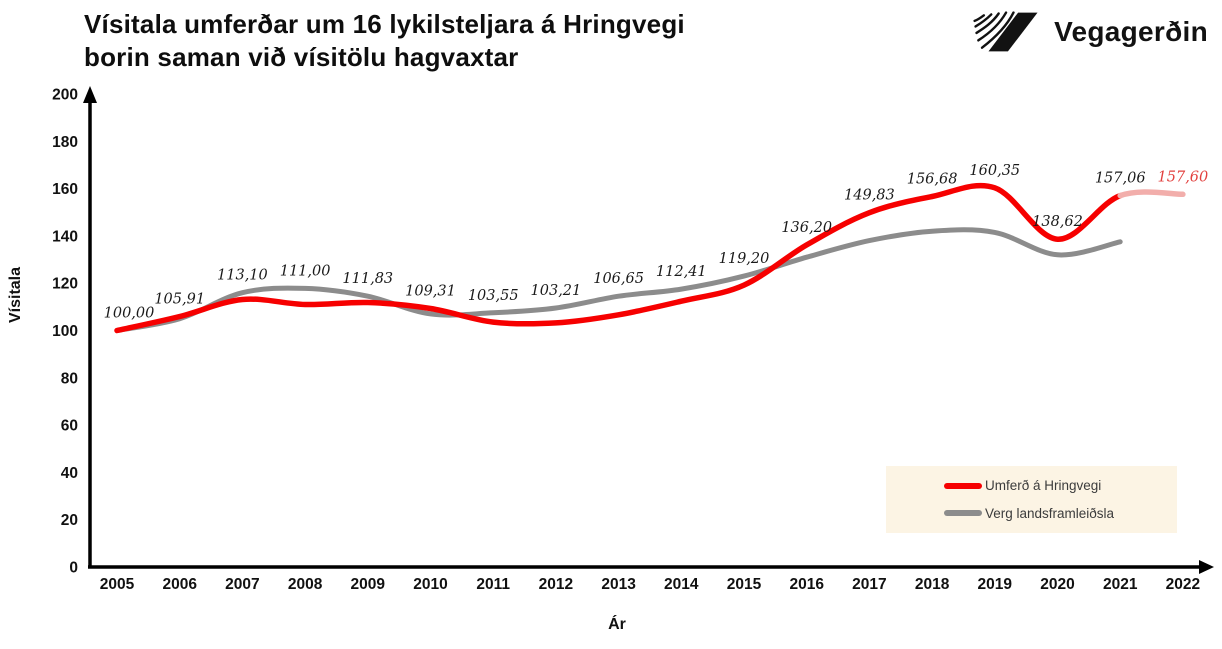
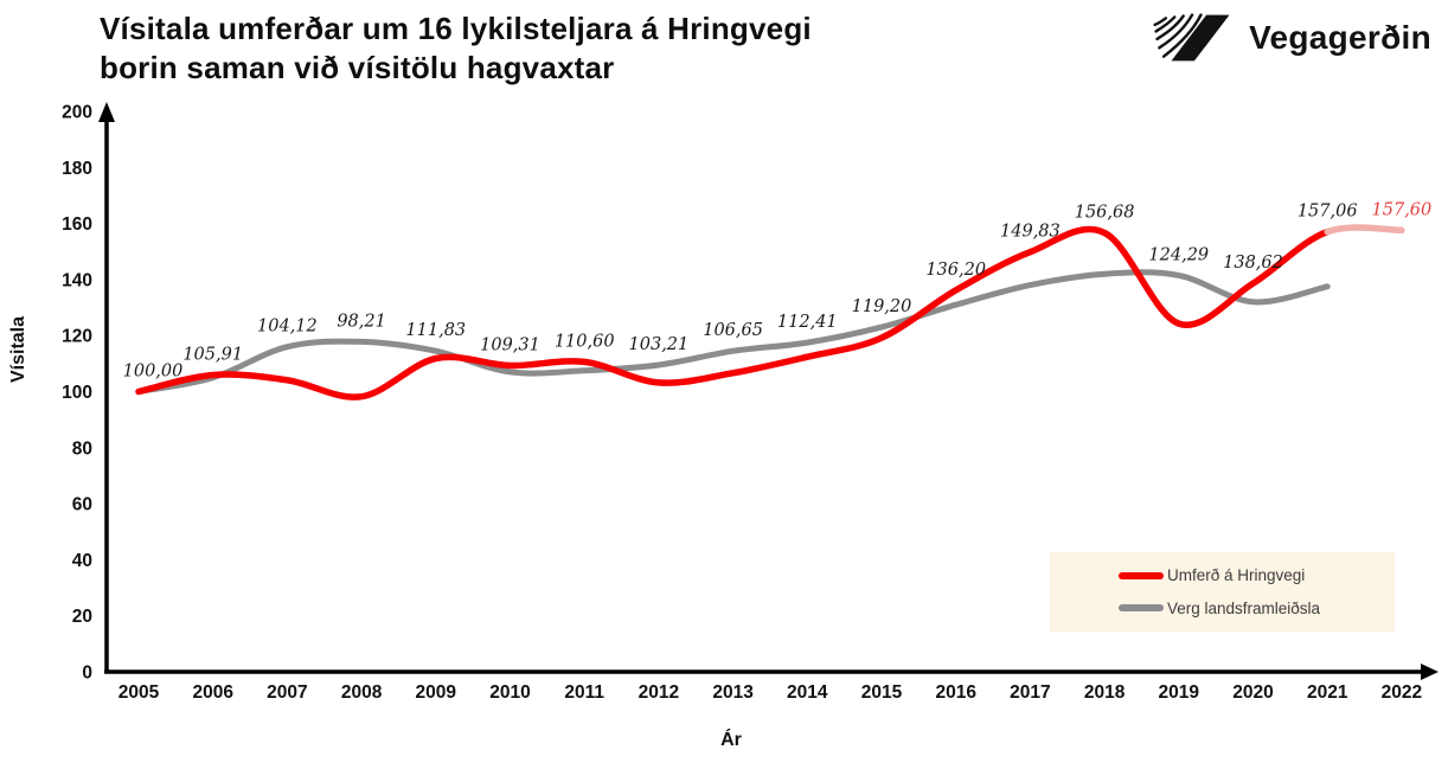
Umferð á Hringvegi/2007: 113,10 -> 104,12
Umferð á Hringvegi/2008: 111,00 -> 98,21
Umferð á Hringvegi/2011: 103,55 -> 110,60
Umferð á Hringvegi/2019: 160,35 -> 124,29
